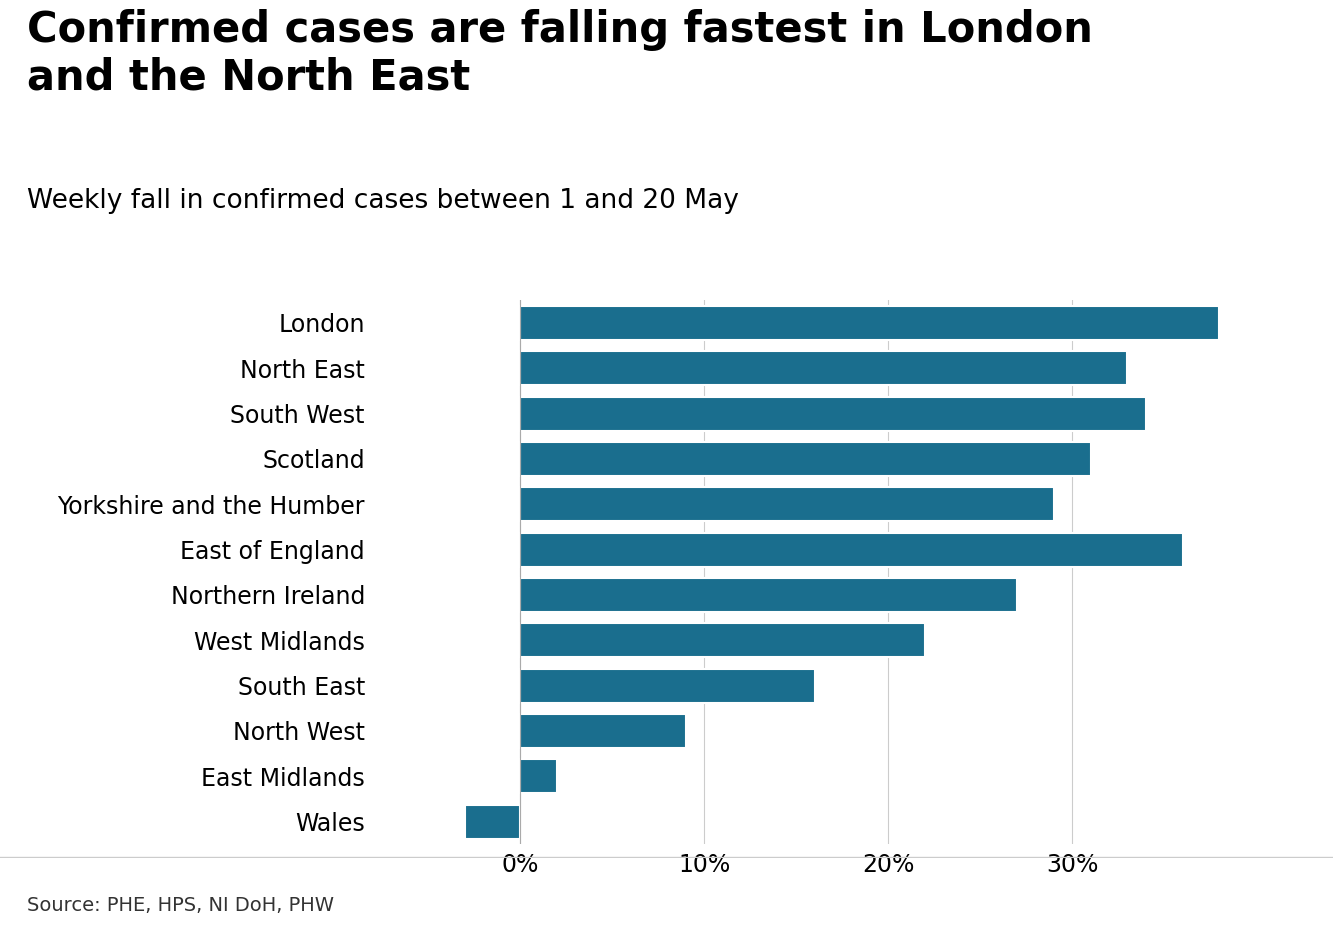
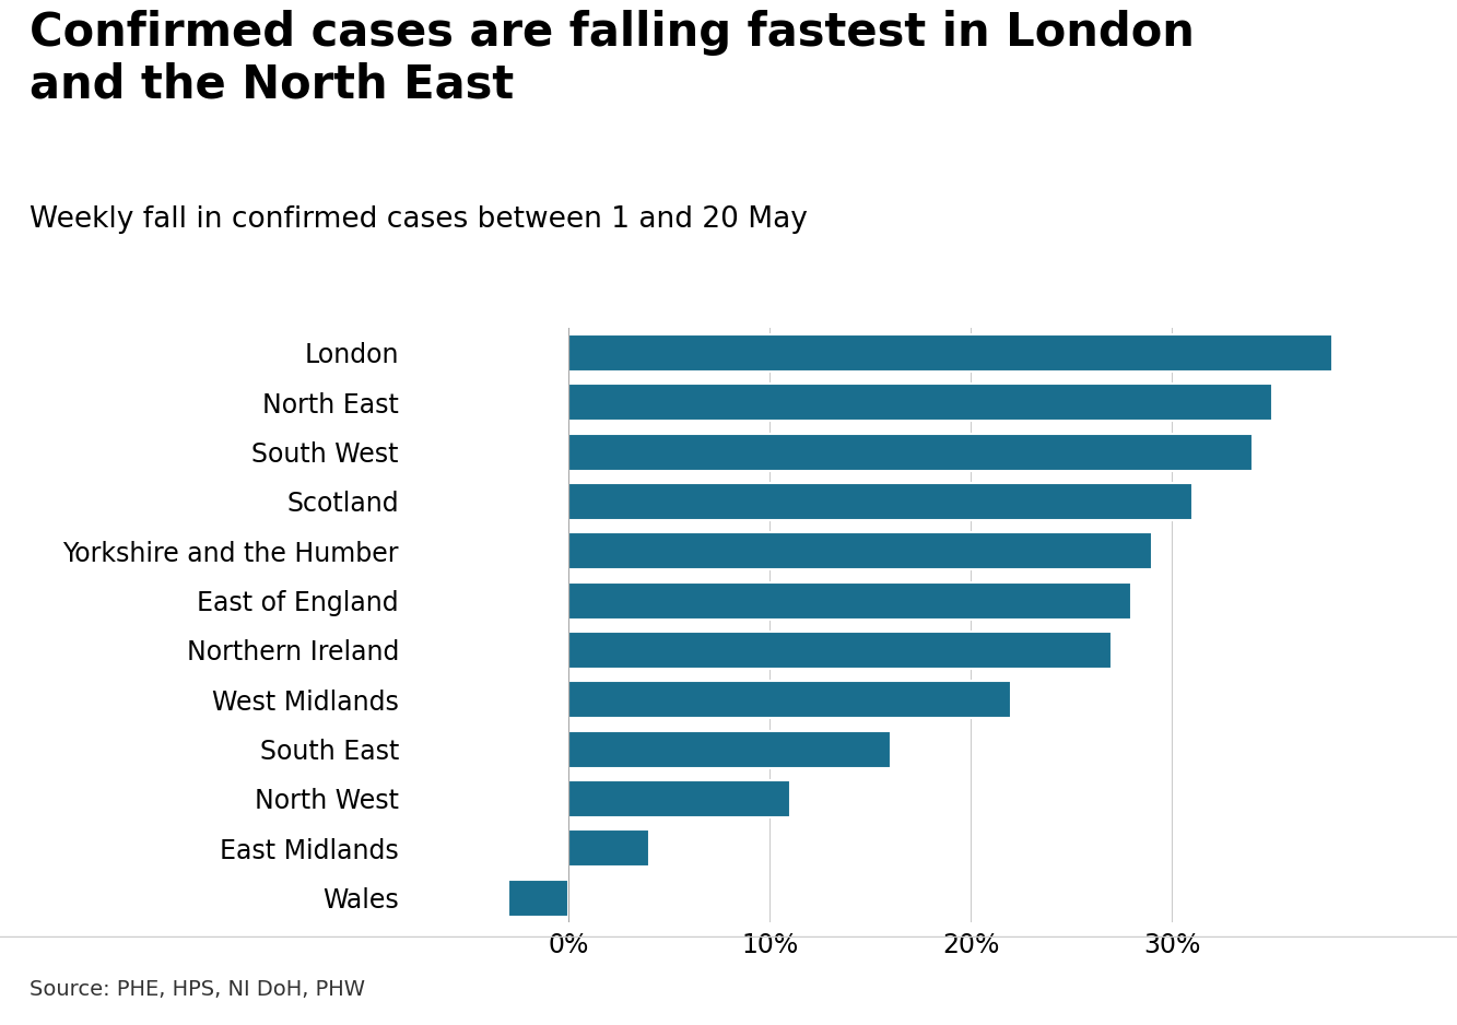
North East: 33% -> 35%
East of England: 36% -> 28%
North West: 9% -> 11%
East Midlands: 2% -> 4%
